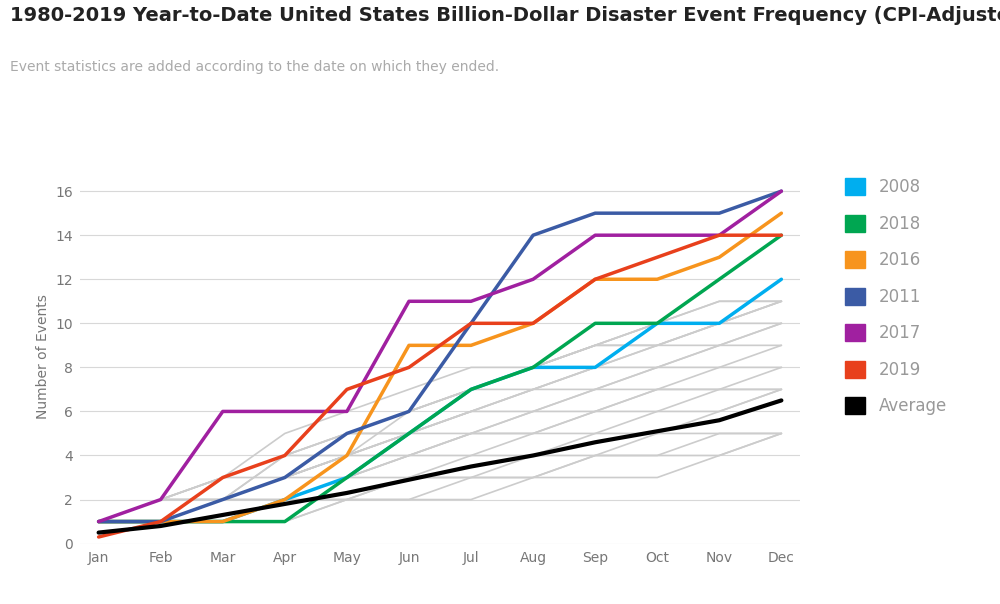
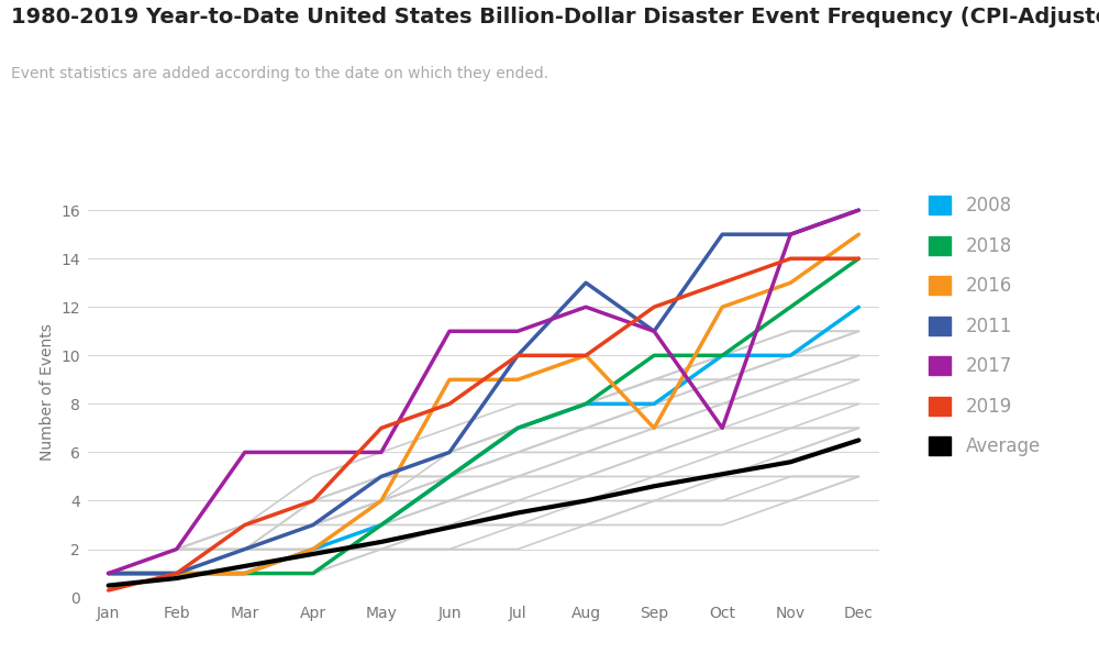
2011/Aug: 14 -> 13
2016/Sep: 12 -> 7
2011/Sep: 15 -> 11
2017/Sep: 14 -> 11
2017/Oct: 14 -> 7
2017/Nov: 14 -> 15
